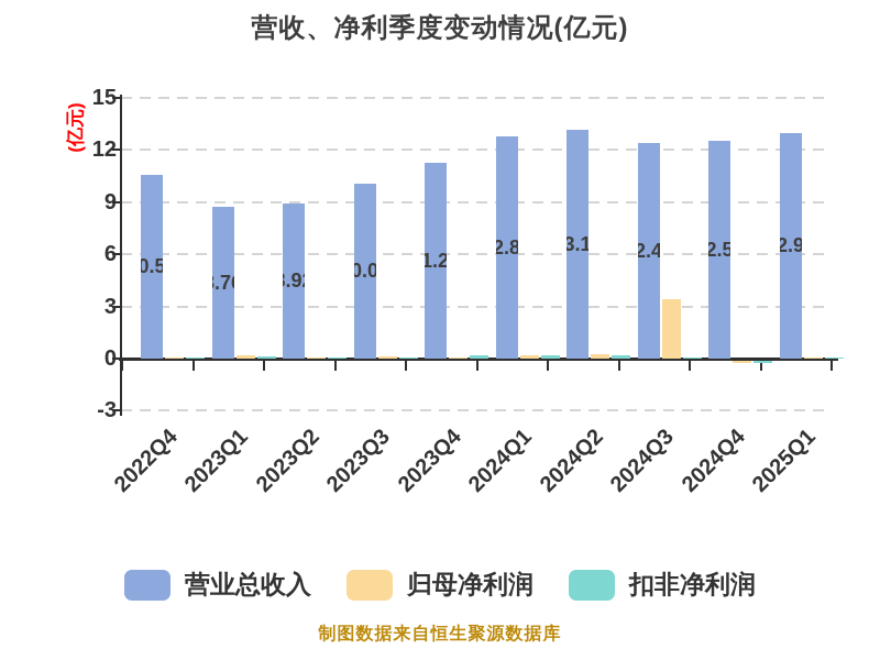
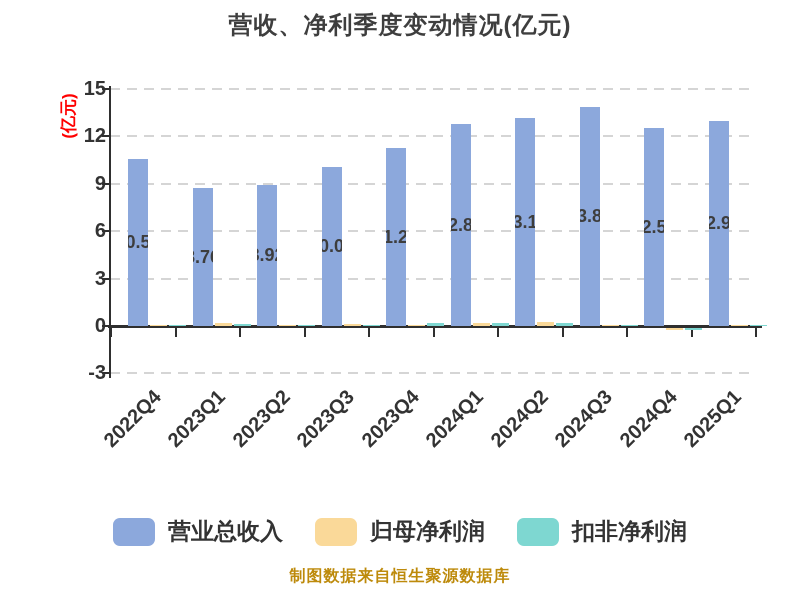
营业总收入/2024Q3: 12.40 -> 13.85
归母净利润/2024Q3: 3.4 -> 0.1
